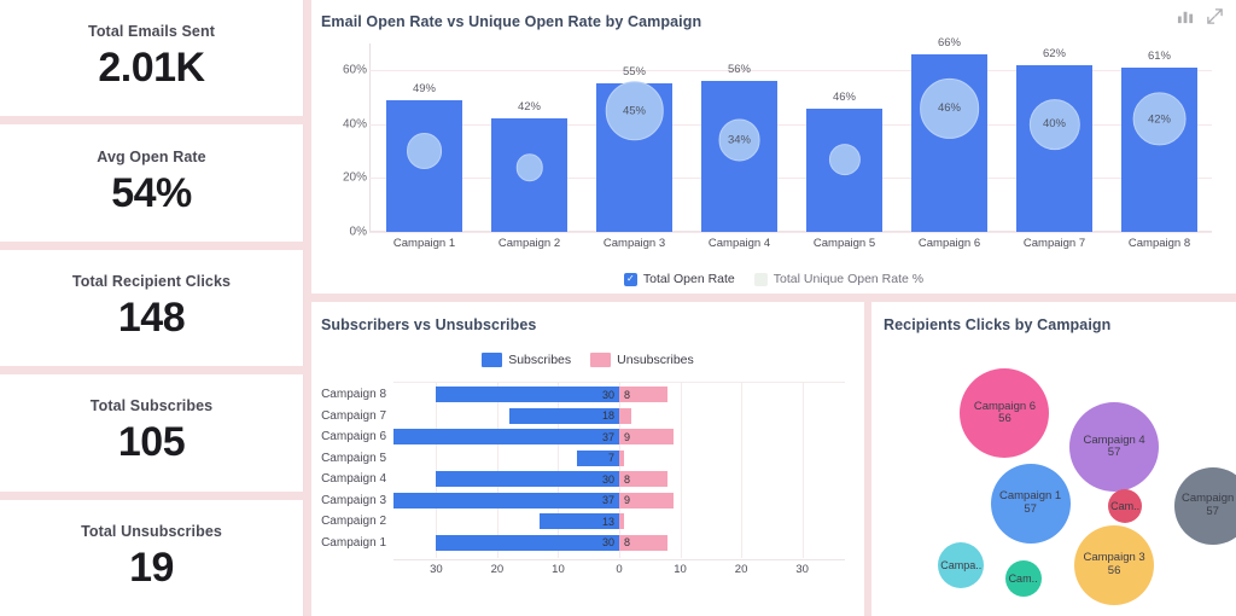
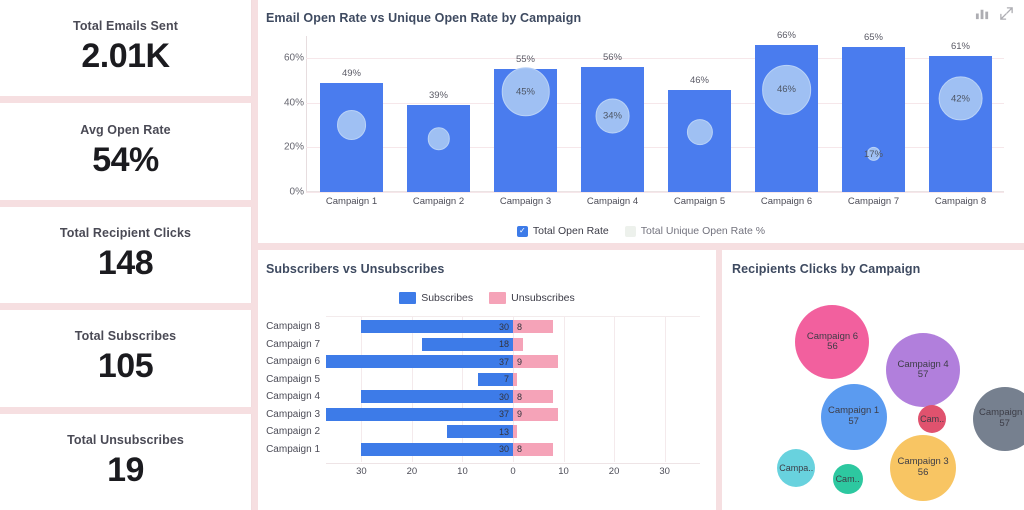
Email Open Rate vs Unique Open Rate by Campaign/Total Open Rate/Campaign 2: 42% -> 39%
Email Open Rate vs Unique Open Rate by Campaign/Total Open Rate/Campaign 7: 62% -> 65%
Email Open Rate vs Unique Open Rate by Campaign/Total Unique Open Rate %/Campaign 7: 40% -> 17%
